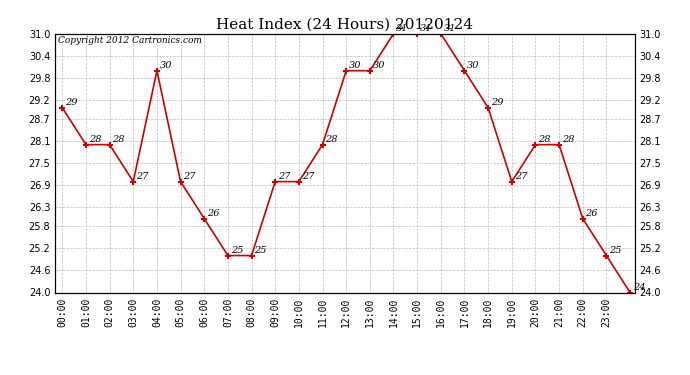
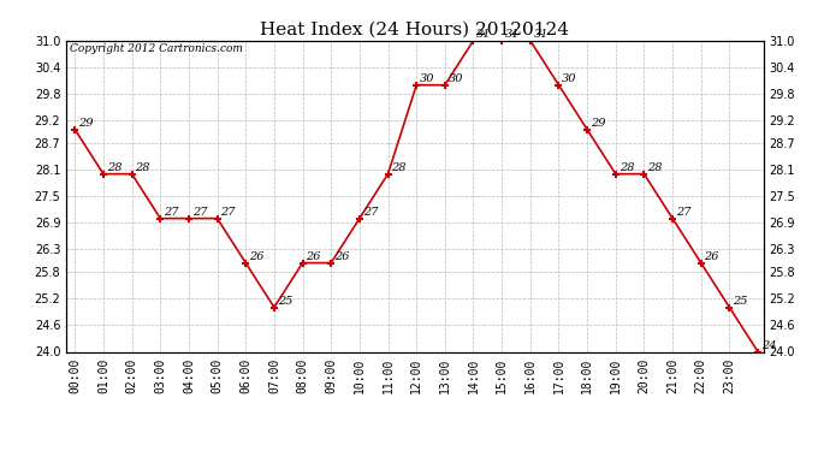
04:00: 30 -> 27
08:00: 25 -> 26
09:00: 27 -> 26
19:00: 27 -> 28
21:00: 28 -> 27
